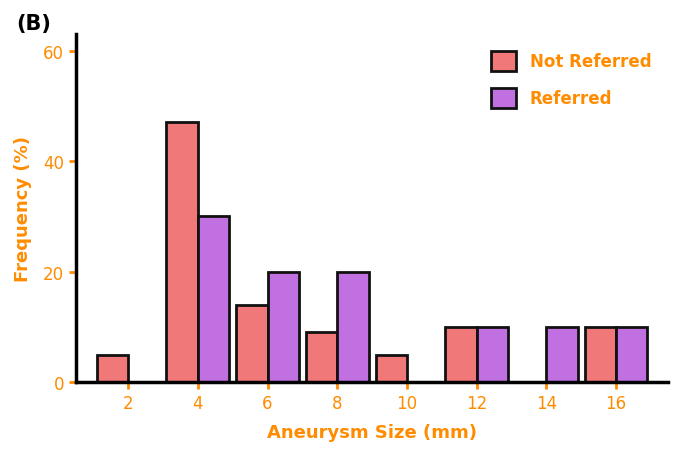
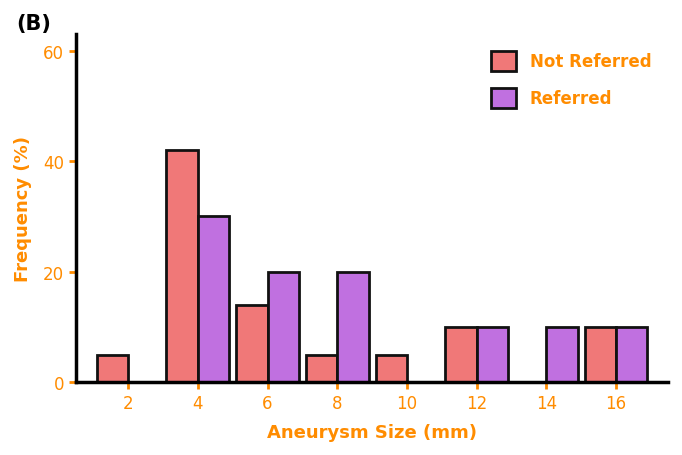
Not Referred/4: 47 -> 42
Not Referred/8: 9 -> 5
